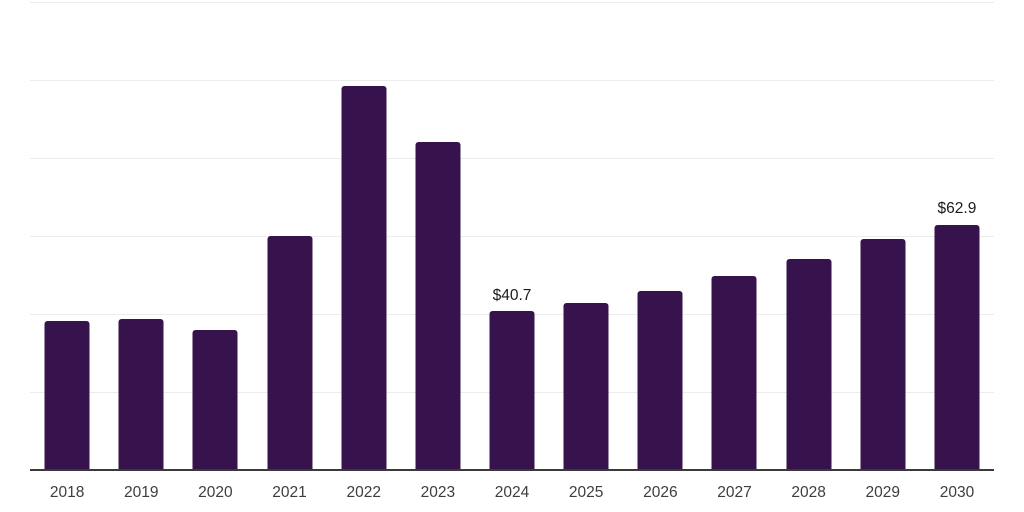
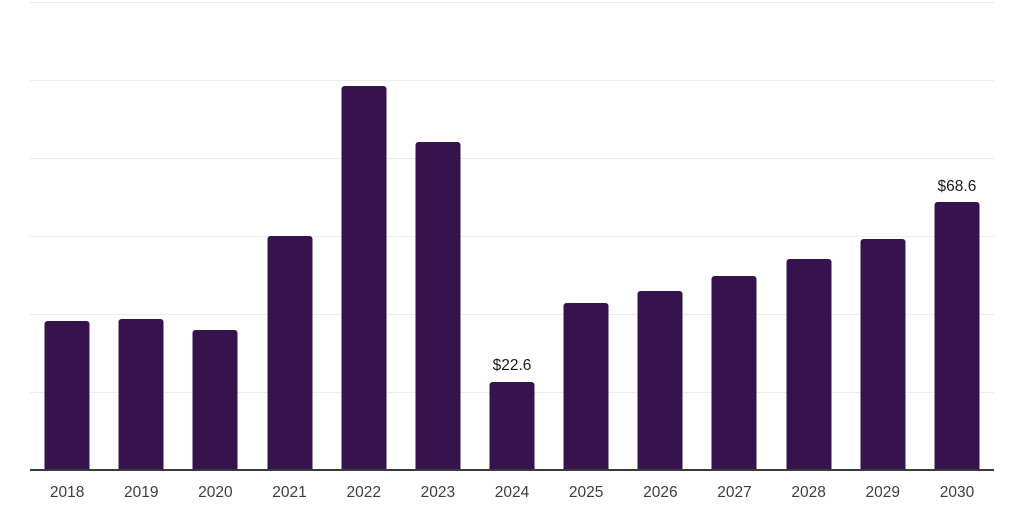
2024: $40.7 -> $22.6
2030: $62.9 -> $68.6
